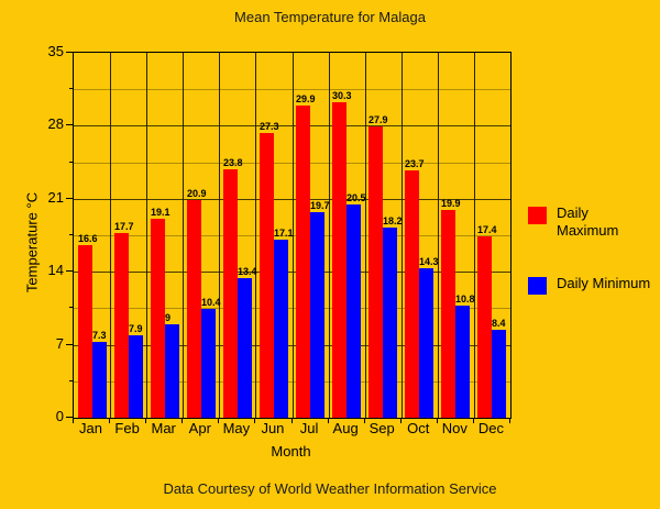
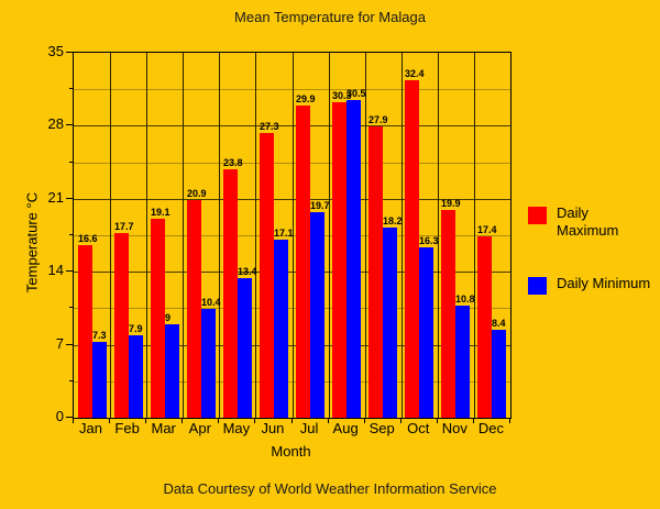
Daily Minimum/Aug: 20.5 -> 30.5
Daily Maximum/Oct: 23.7 -> 32.4
Daily Minimum/Oct: 14.3 -> 16.3
